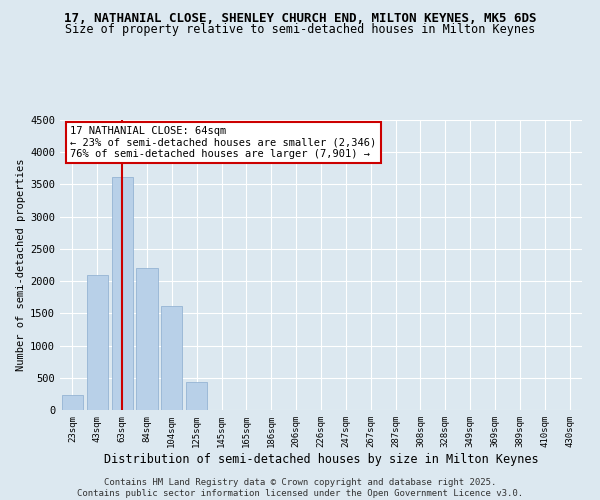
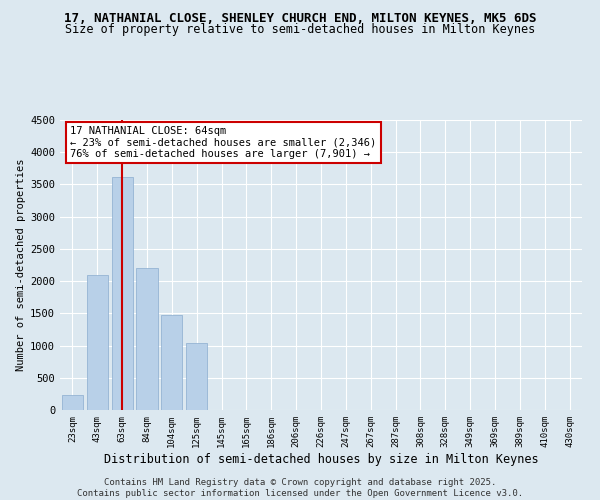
104sqm: 1620 -> 1480
125sqm: 430 -> 1040
